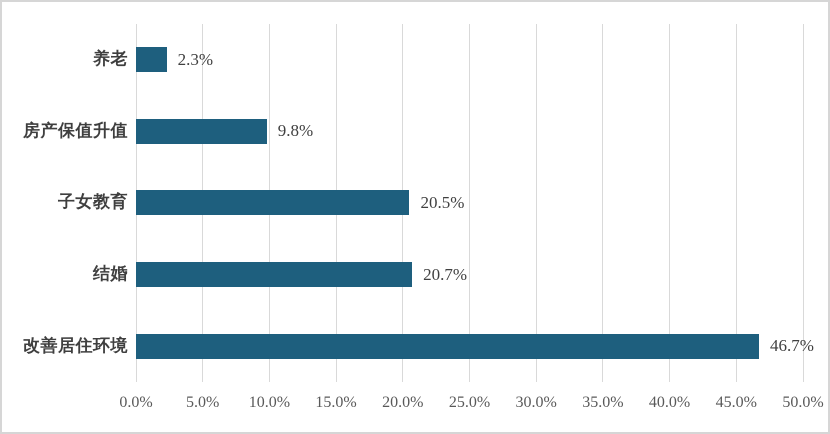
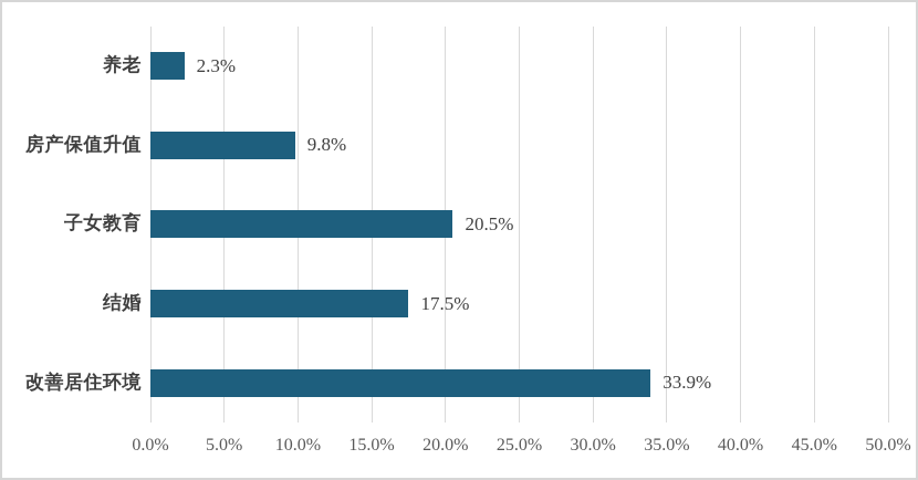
结婚: 20.7% -> 17.5%
改善居住环境: 46.7% -> 33.9%
